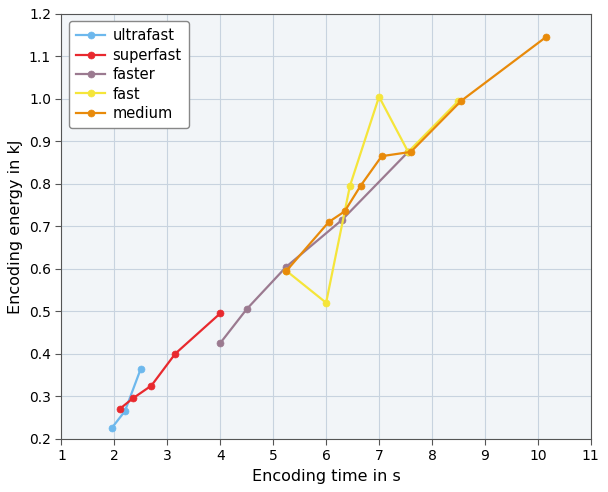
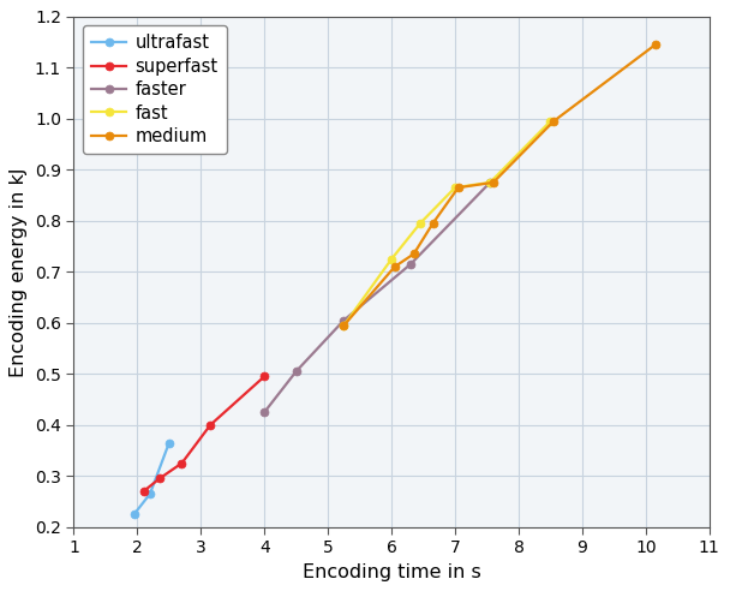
fast/6: 0.520 -> 0.725
fast/7: 1.005 -> 0.865
